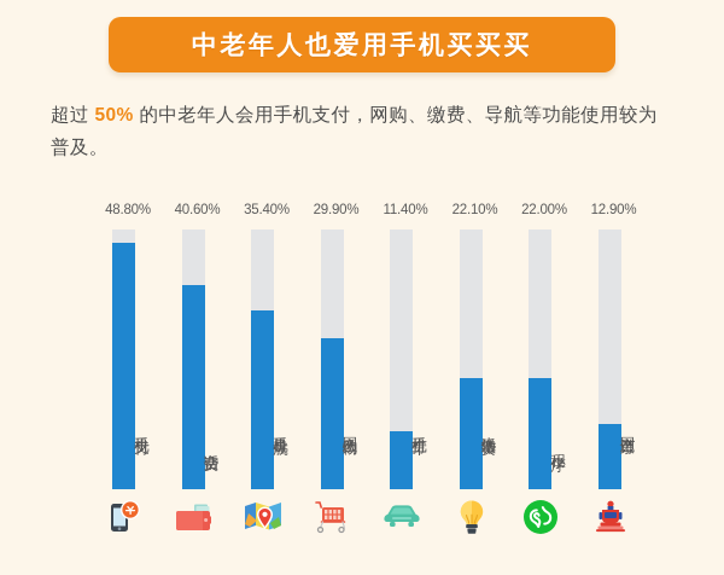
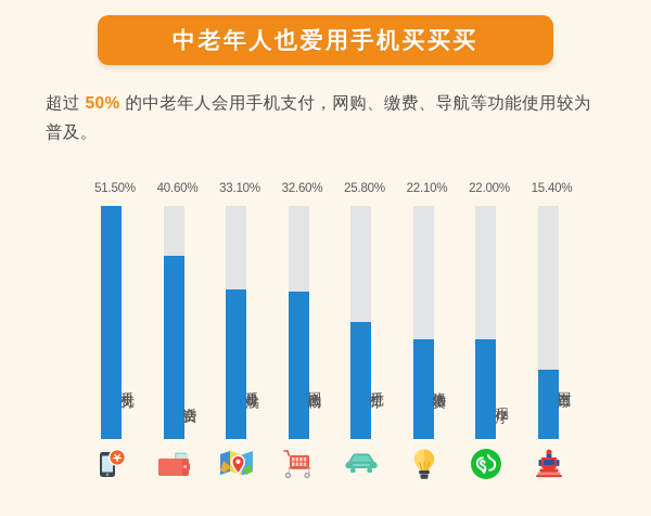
手机支付: 48.80% -> 51.50%
手机导航: 35.40% -> 33.10%
网上购物: 29.90% -> 32.60%
手机打车: 11.40% -> 25.80%
网上订票: 12.90% -> 15.40%
